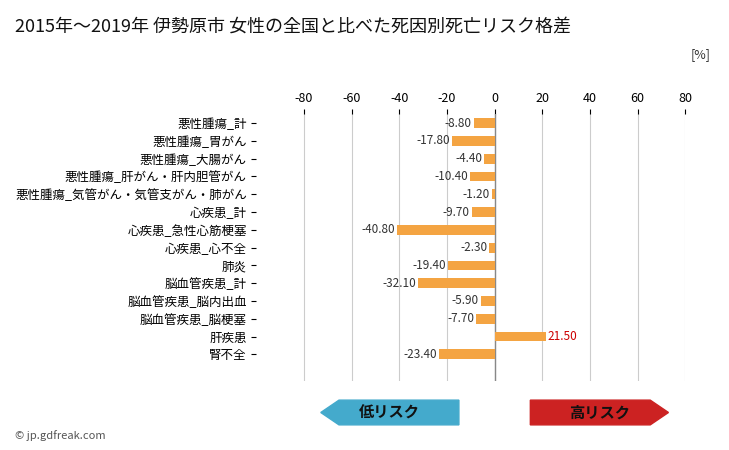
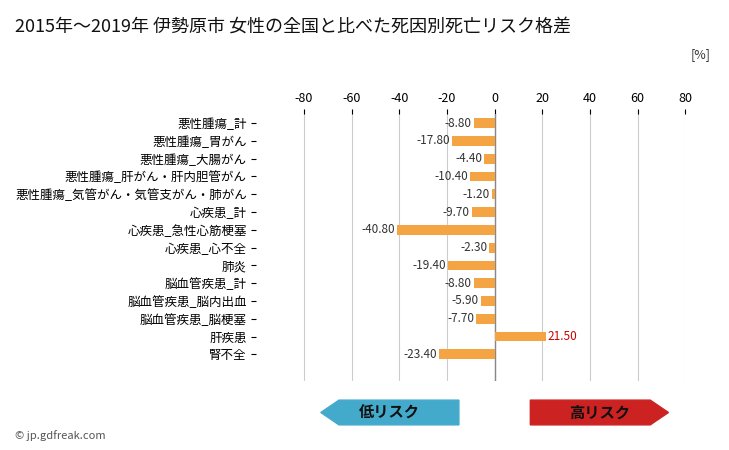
脳血管疾患_計: -32.10 -> -8.80
